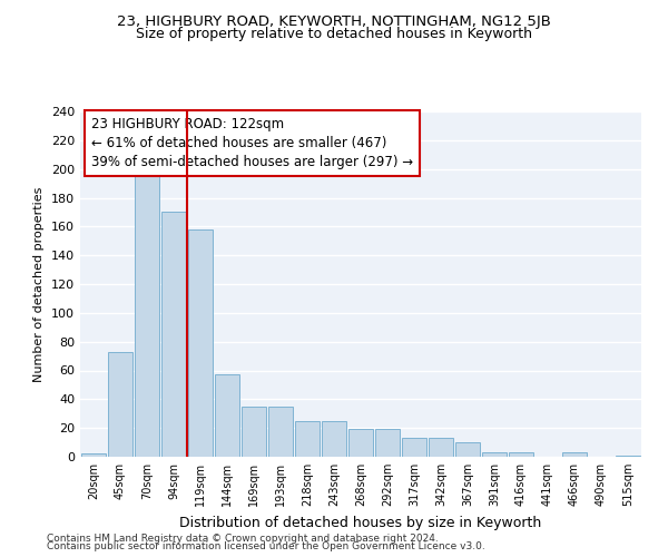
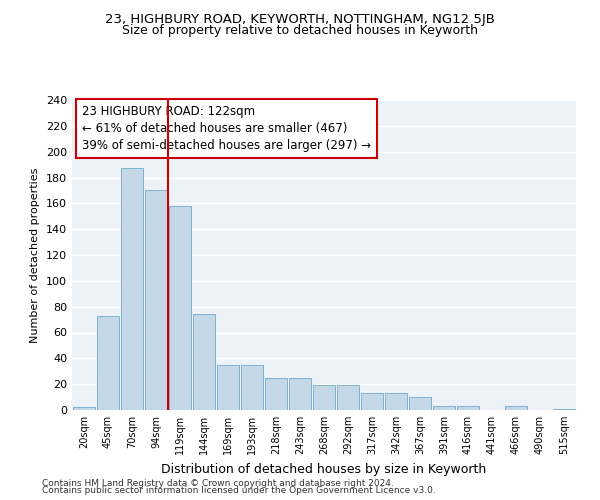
70sqm: 197 -> 187
144sqm: 57 -> 74
